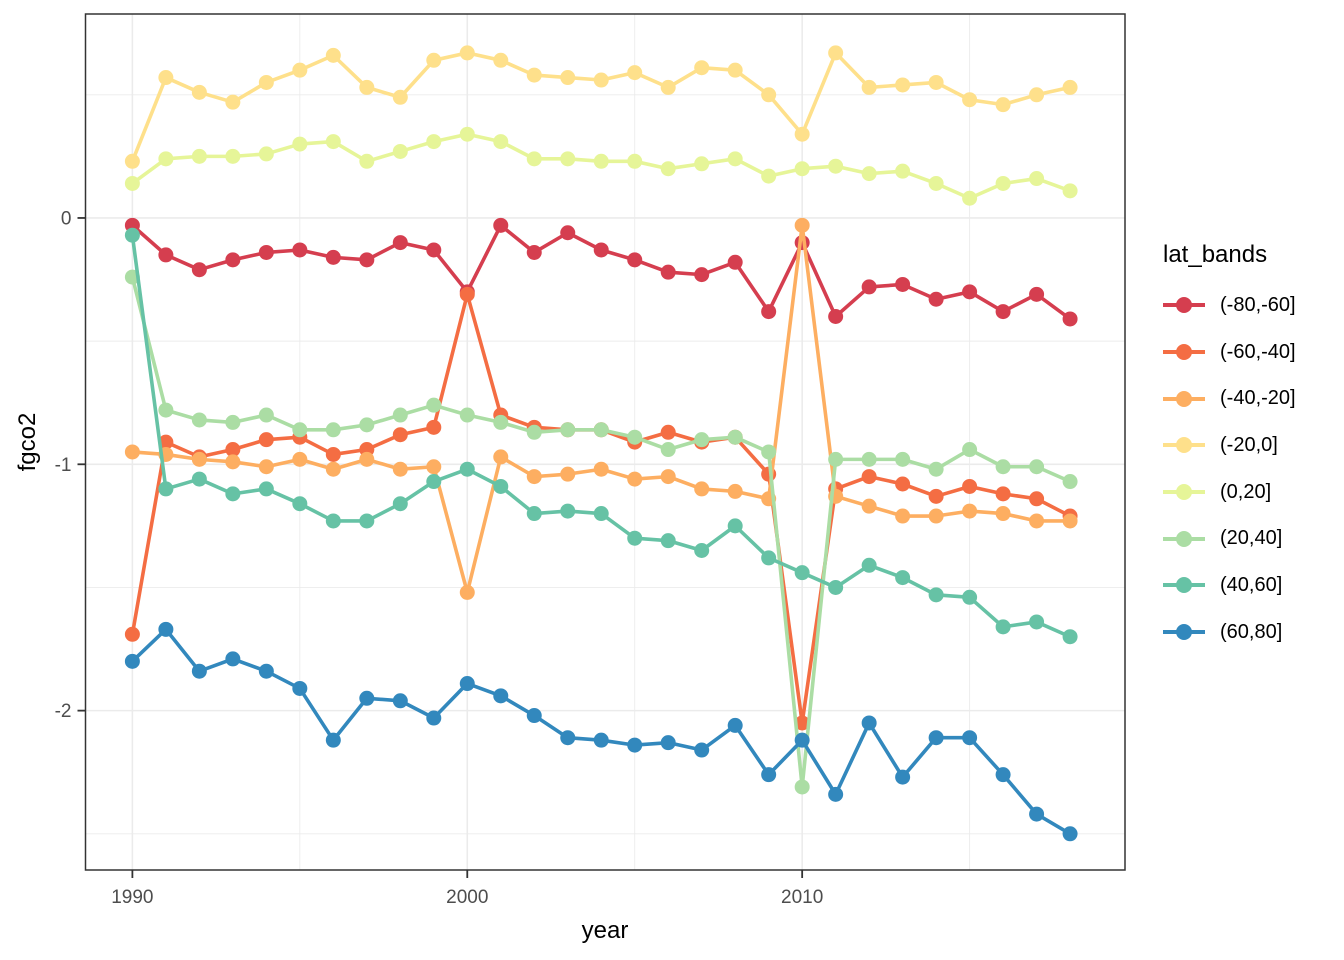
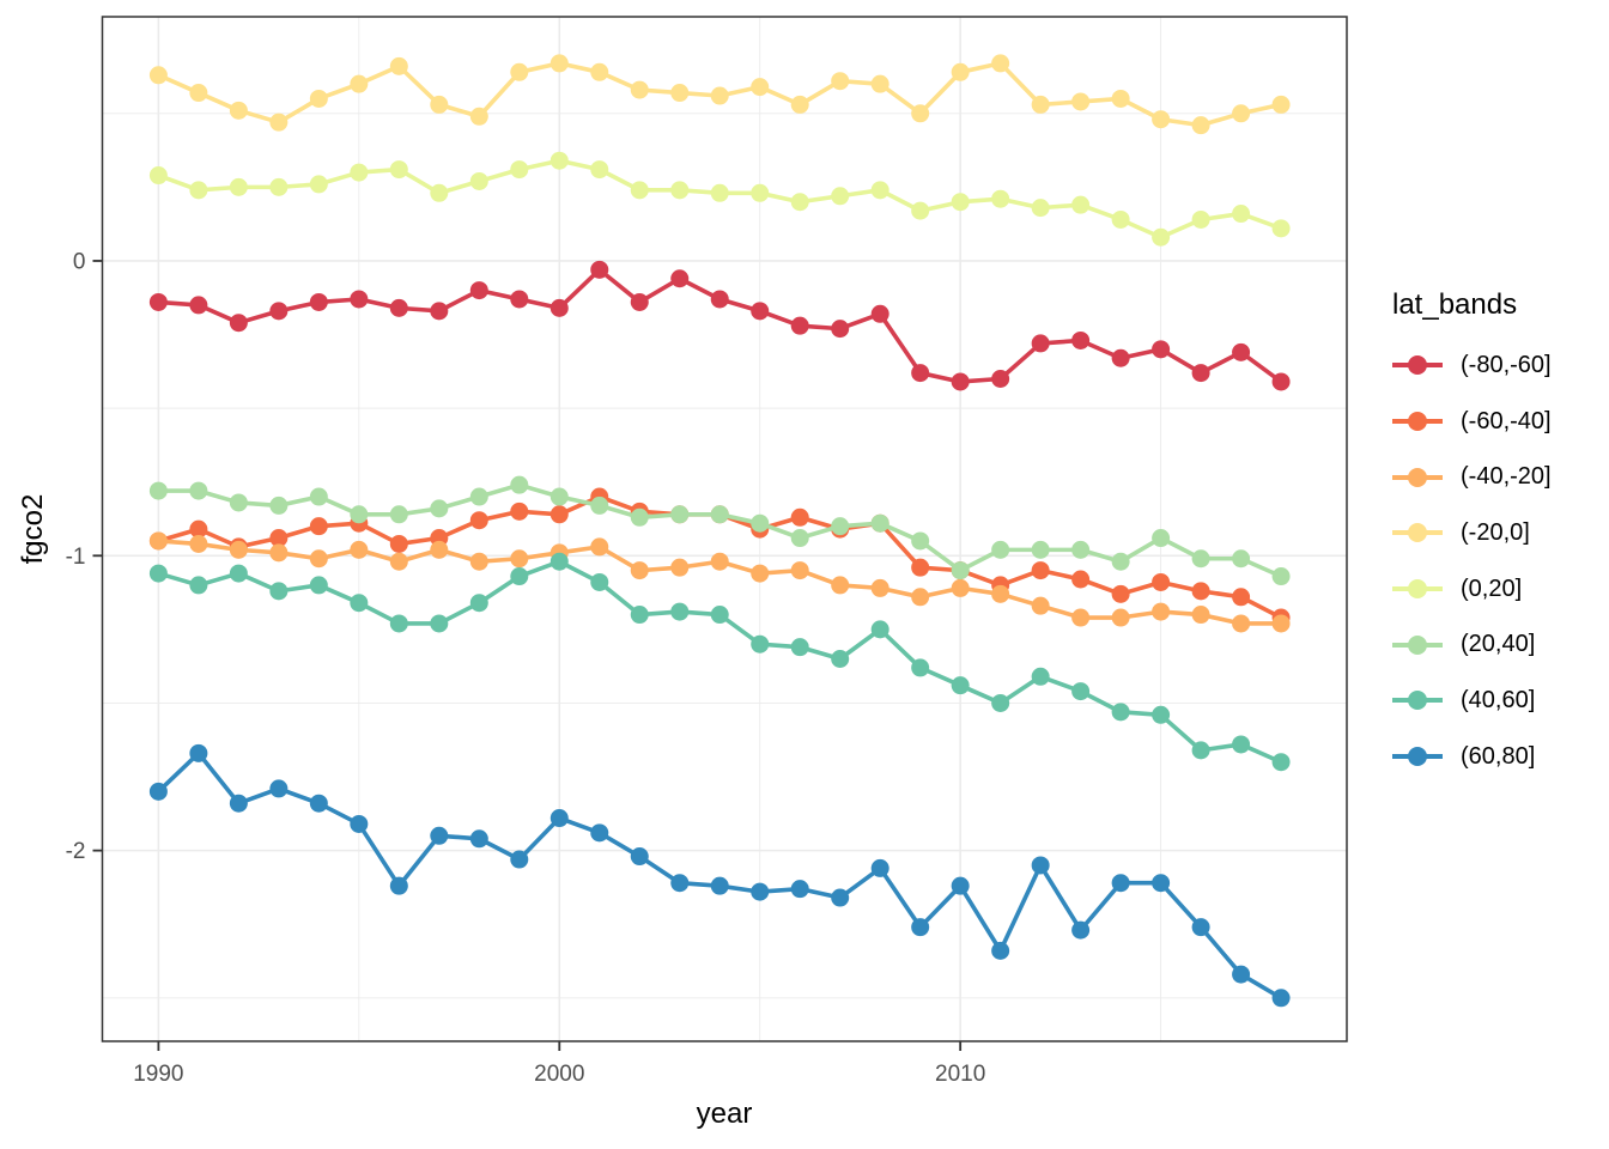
(-80,-60]/1990: -0.03 -> -0.14
(-60,-40]/1990: -1.69 -> -0.95
(-20,0]/1990: 0.23 -> 0.63
(0,20]/1990: 0.14 -> 0.29
(20,40]/1990: -0.24 -> -0.78
(40,60]/1990: -0.07 -> -1.06
(-80,-60]/2000: -0.30 -> -0.16
(-60,-40]/2000: -0.31 -> -0.86
(-40,-20]/2000: -1.52 -> -0.99
(-80,-60]/2010: -0.10 -> -0.41
(-60,-40]/2010: -2.05 -> -1.05
(-40,-20]/2010: -0.03 -> -1.11
(-20,0]/2010: 0.34 -> 0.64
(20,40]/2010: -2.31 -> -1.05
